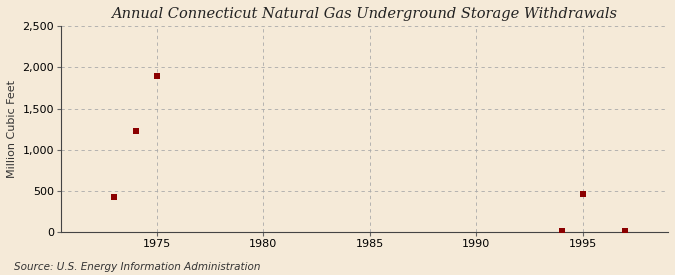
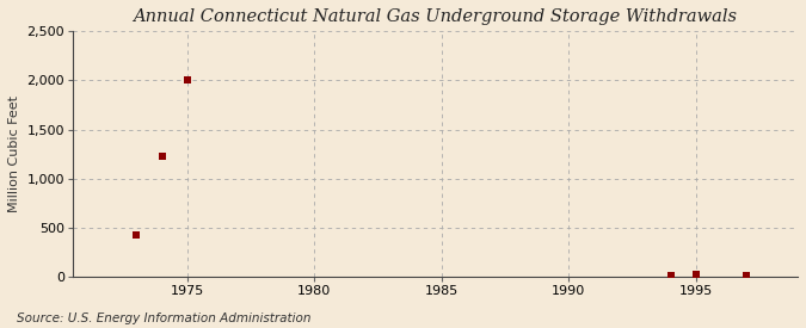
1975: 1,900 -> 2,010
1995: 460 -> 20
